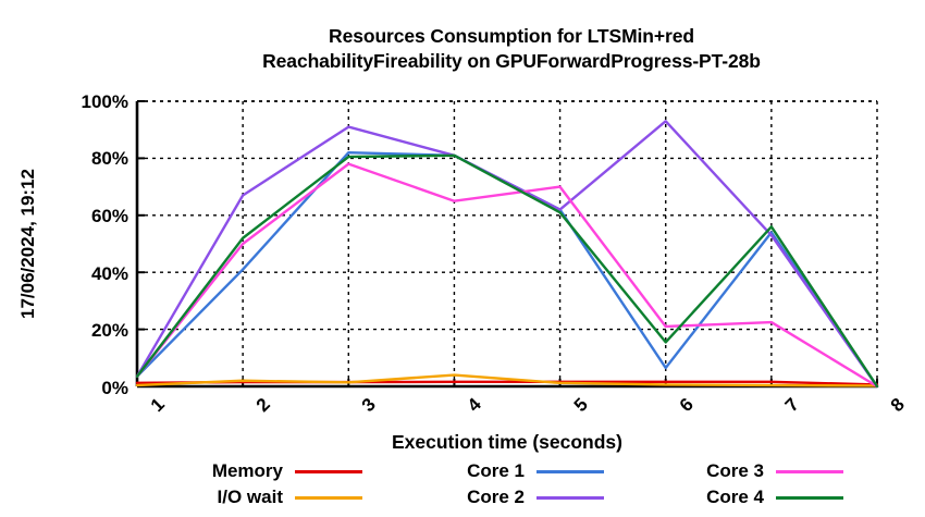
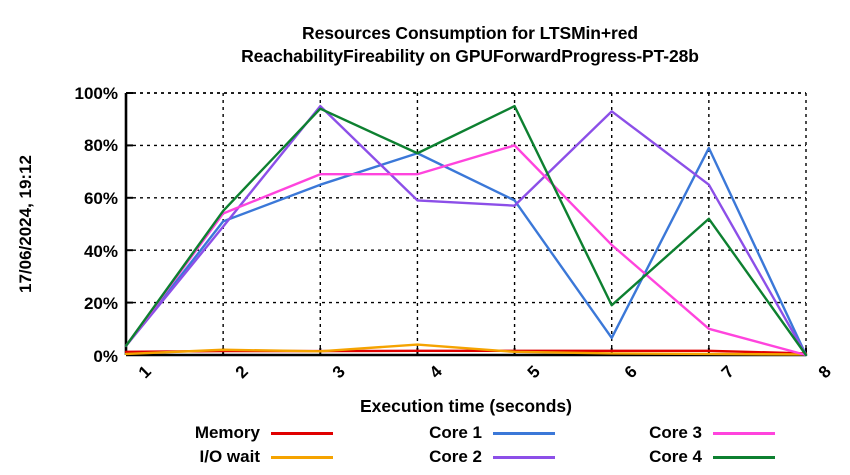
Core 1/2: 41% -> 51%
Core 2/2: 67% -> 49%
Core 3/2: 50% -> 54%
Core 4/2: 52% -> 55%
Core 1/3: 82% -> 65%
Core 2/3: 91% -> 95%
Core 3/3: 78% -> 69%
Core 4/3: 80% -> 94%
Core 1/4: 81% -> 77%
Core 2/4: 81% -> 59%
Core 3/4: 65% -> 69%
Core 4/4: 81% -> 77%
Core 1/5: 62% -> 59%
Core 2/5: 62% -> 57%
Core 3/5: 70% -> 80%
Core 4/5: 61% -> 95%
Core 3/6: 21% -> 42%
Core 4/6: 16% -> 19%
Core 1/7: 54% -> 79%
Core 2/7: 53% -> 65%
Core 3/7: 22% -> 10%
Core 4/7: 56% -> 52%
